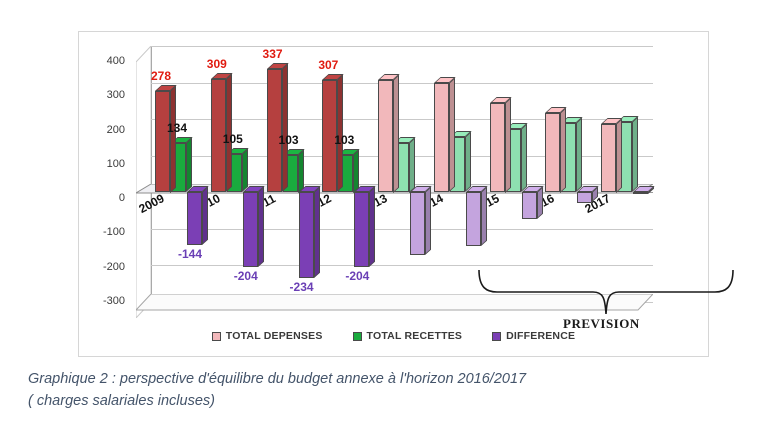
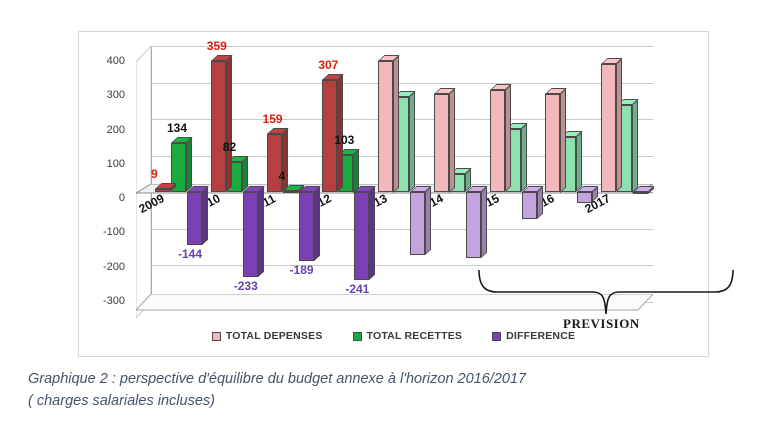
TOTAL DEPENSES/2009: 278 -> 9
TOTAL DEPENSES/2010: 309 -> 359
TOTAL RECETTES/2010: 105 -> 82
DIFFERENCE/2010: -204 -> -233
TOTAL DEPENSES/2011: 337 -> 159
TOTAL RECETTES/2011: 103 -> 4
DIFFERENCE/2011: -234 -> -189
DIFFERENCE/2012: -204 -> -241
TOTAL DEPENSES/2013: 310 -> 360
TOTAL RECETTES/2013: 140 -> 260
TOTAL DEPENSES/2014: 300 -> 270
TOTAL RECETTES/2014: 150 -> 50
DIFFERENCE/2014: -150 -> -180
TOTAL DEPENSES/2015: 240 -> 280
TOTAL DEPENSES/2016: 220 -> 270
TOTAL RECETTES/2016: 190 -> 150
TOTAL DEPENSES/2017: 190 -> 350
TOTAL RECETTES/2017: 190 -> 240
